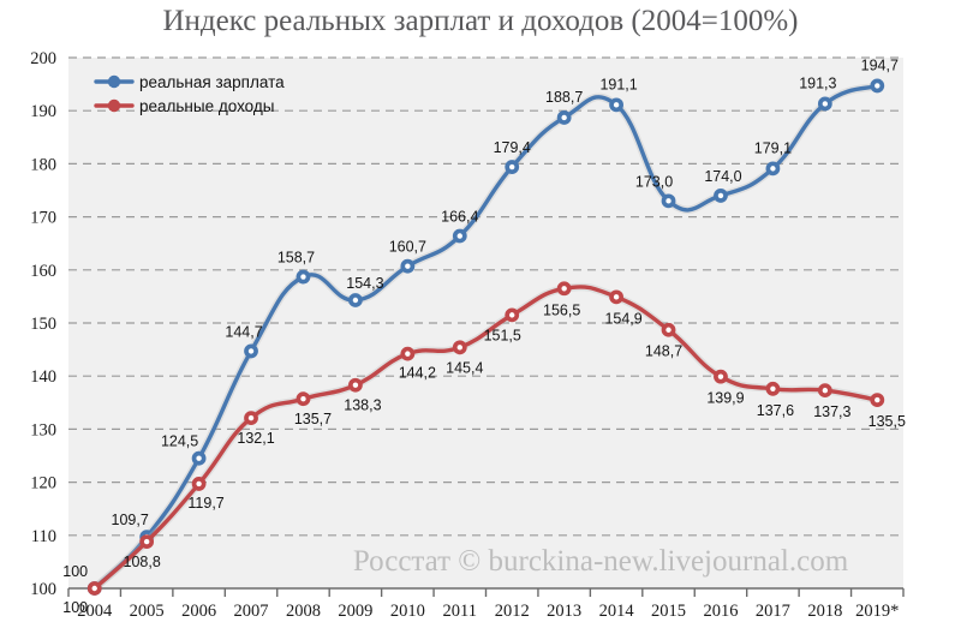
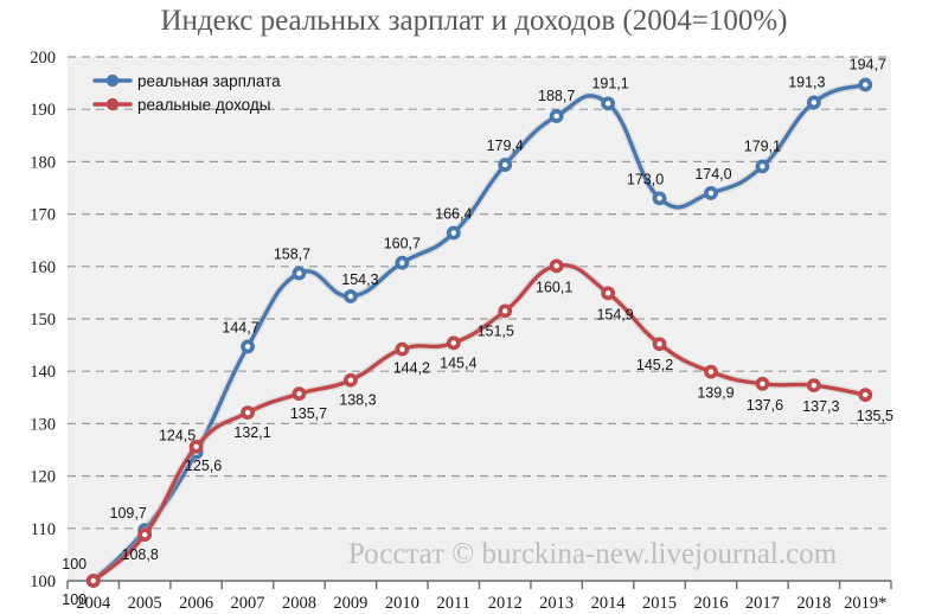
реальные доходы/2006: 119,7 -> 125,6
реальные доходы/2013: 156,5 -> 160,1
реальные доходы/2015: 148,7 -> 145,2
